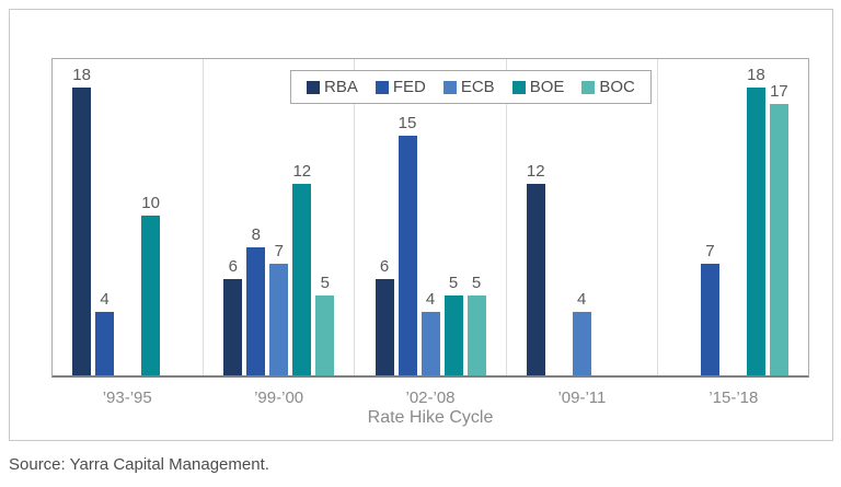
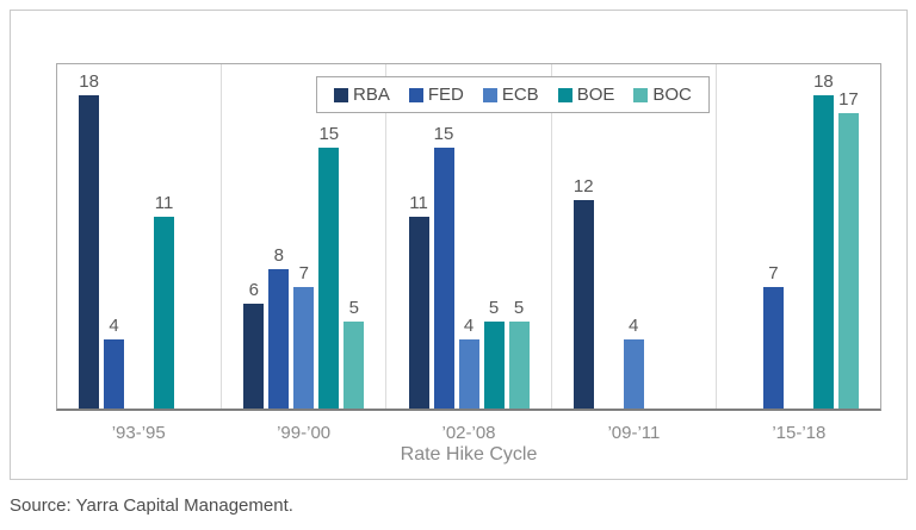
BOE/’93-’95: 10 -> 11
BOE/’99-’00: 12 -> 15
RBA/’02-’08: 6 -> 11
